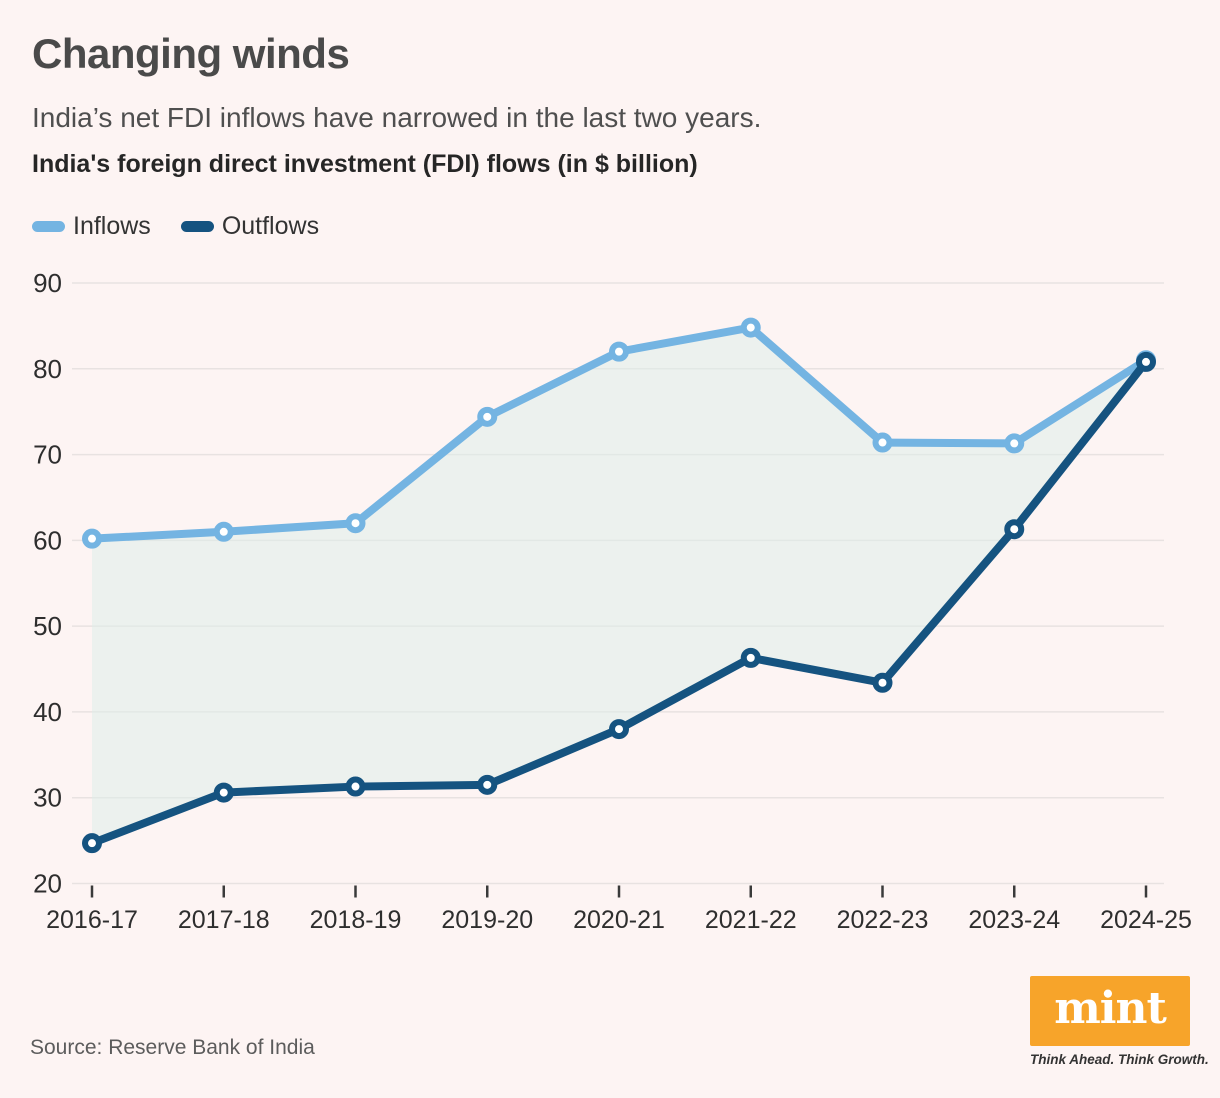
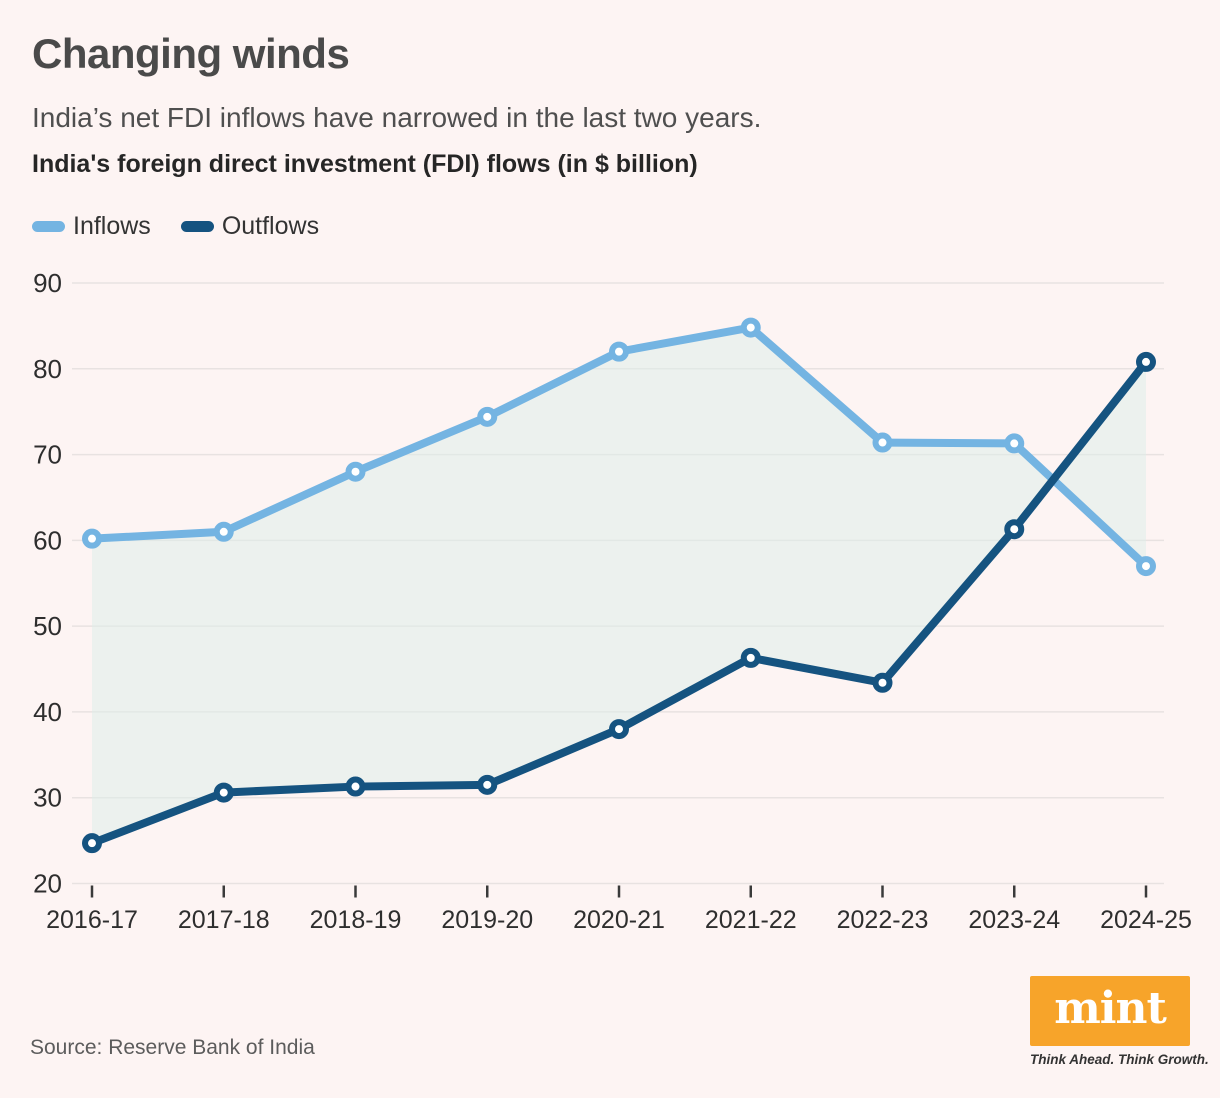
Inflows/2018-19: 62 -> 68
Inflows/2024-25: 81 -> 57
